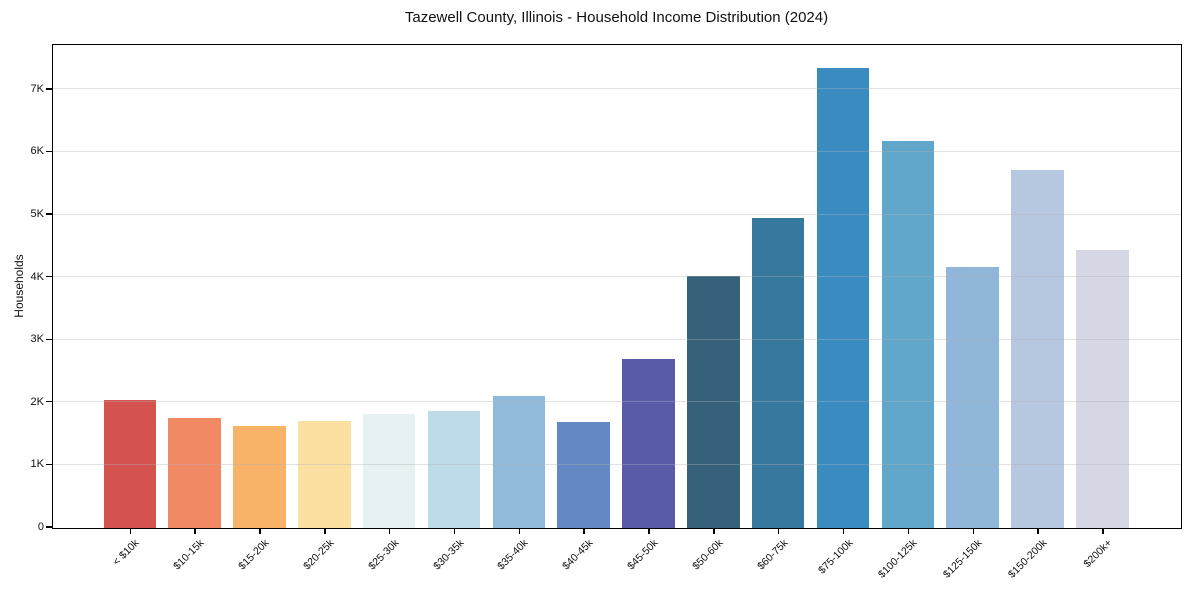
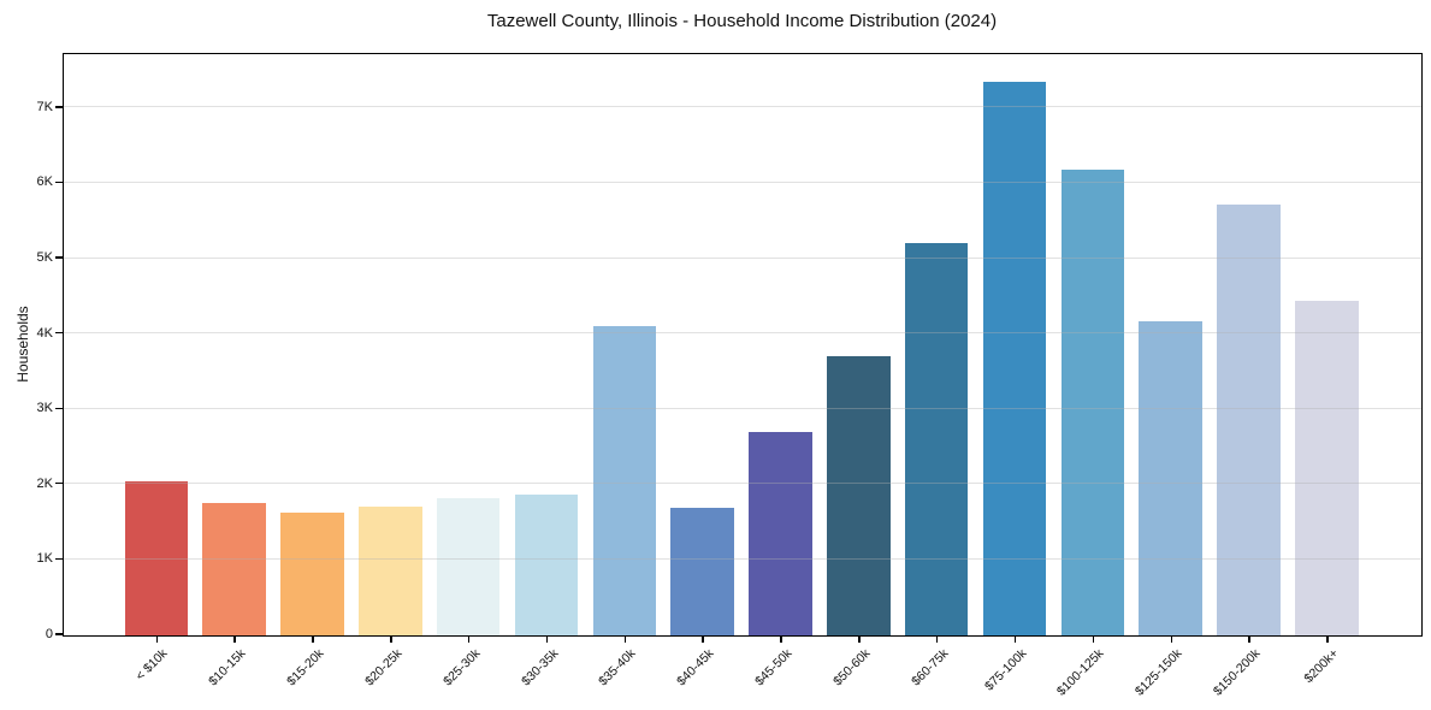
$35-40k: 2.1K -> 4.1K
$50-60k: 4.0K -> 3.7K
$60-75k: 4.9K -> 5.2K
